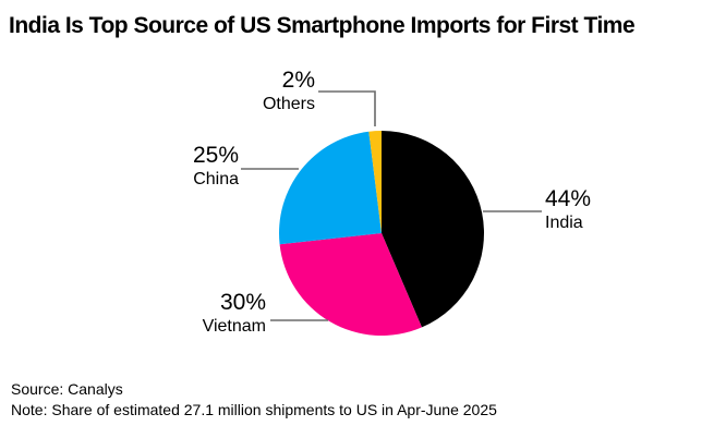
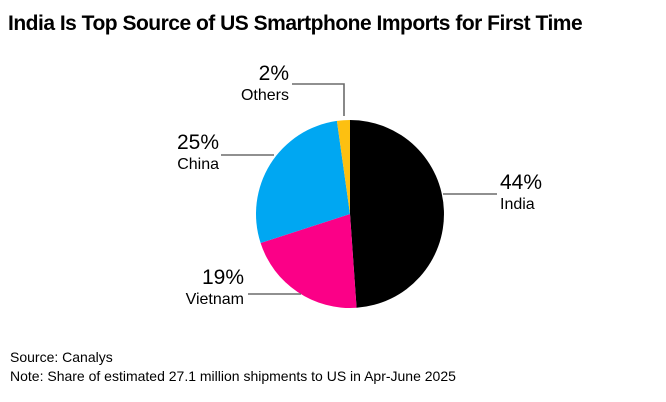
Vietnam: 30% -> 19%
